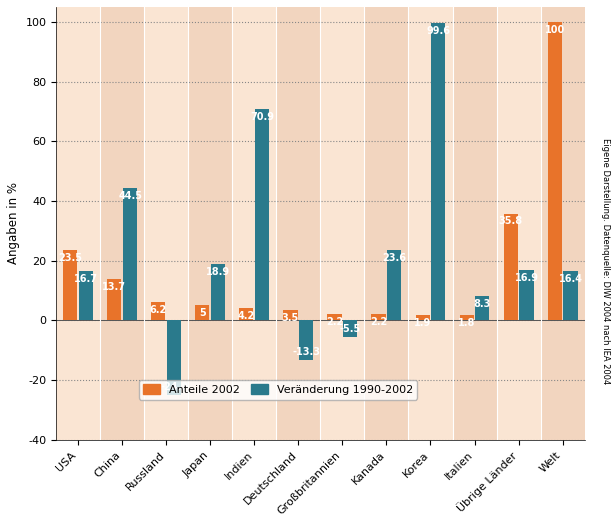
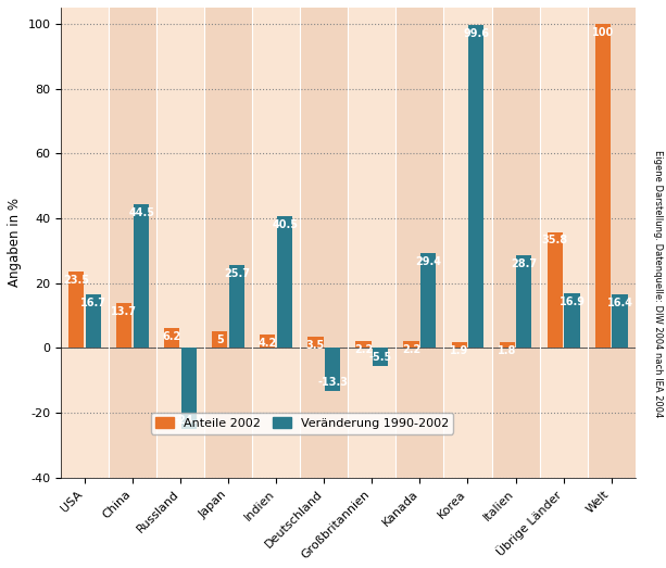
Veränderung 1990-2002/Japan: 18.9 -> 25.7
Veränderung 1990-2002/Indien: 70.9 -> 40.5
Veränderung 1990-2002/Kanada: 23.6 -> 29.4
Veränderung 1990-2002/Italien: 8.3 -> 28.7
